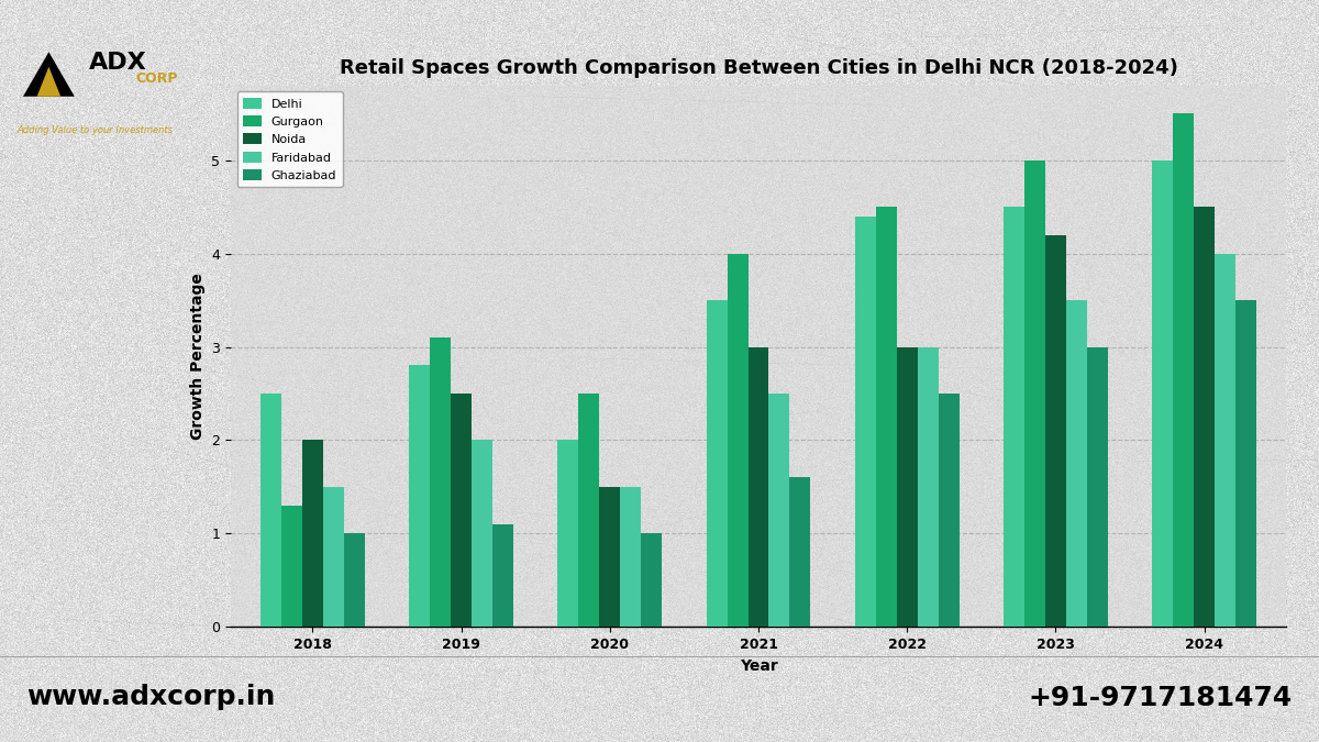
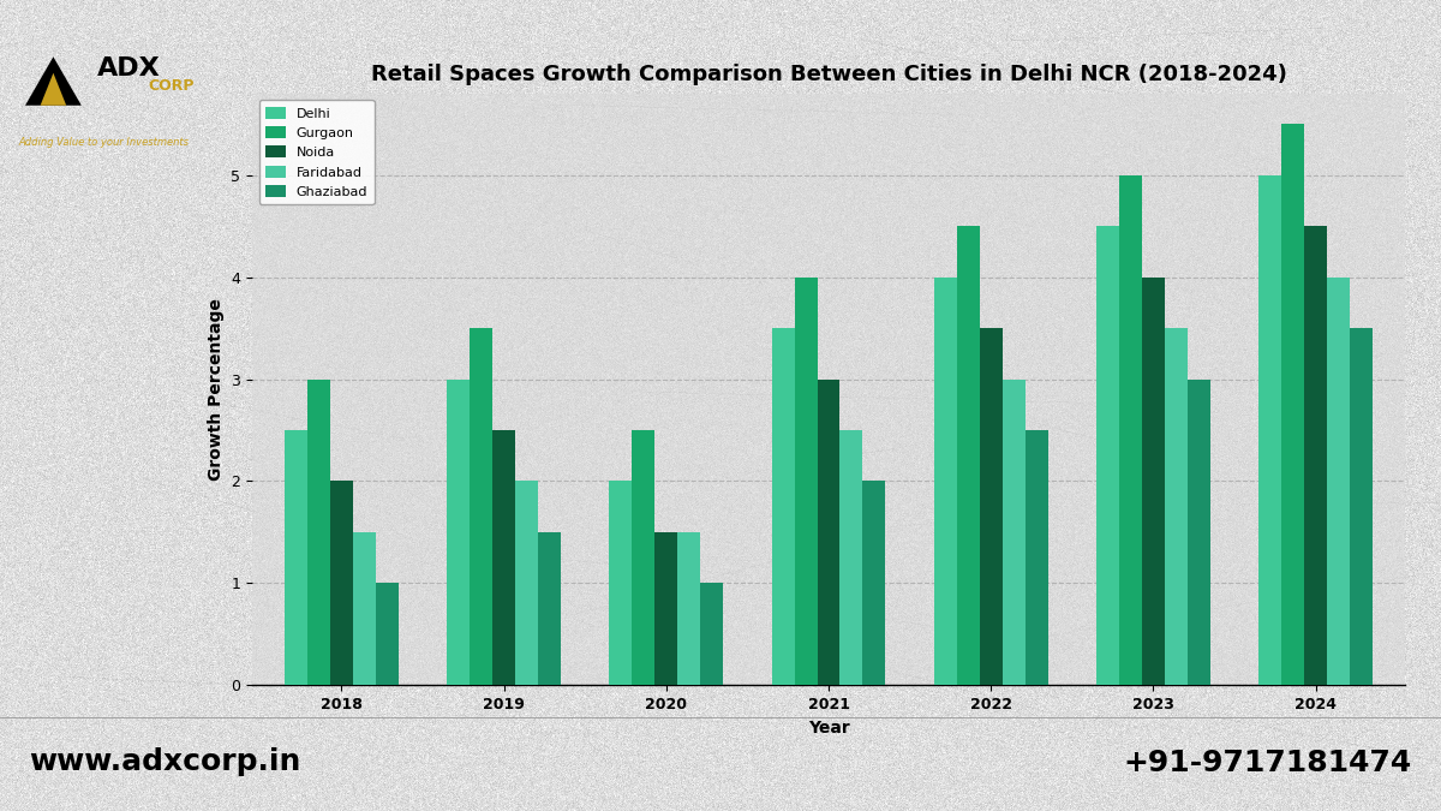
Gurgaon/2018: 1.3 -> 3.0
Delhi/2019: 2.8 -> 3.0
Gurgaon/2019: 3.1 -> 3.5
Ghaziabad/2019: 1.1 -> 1.5
Ghaziabad/2021: 1.6 -> 2.0
Delhi/2022: 4.4 -> 4.0
Noida/2022: 3.0 -> 3.5
Noida/2023: 4.2 -> 4.0
